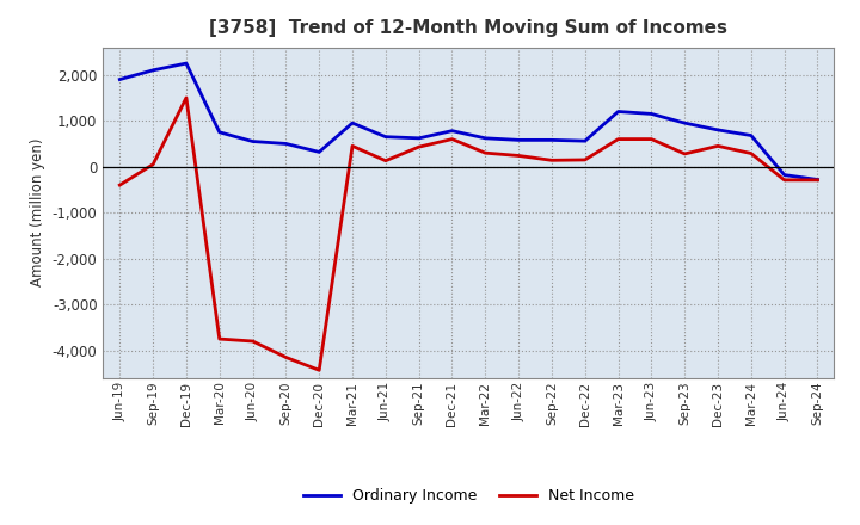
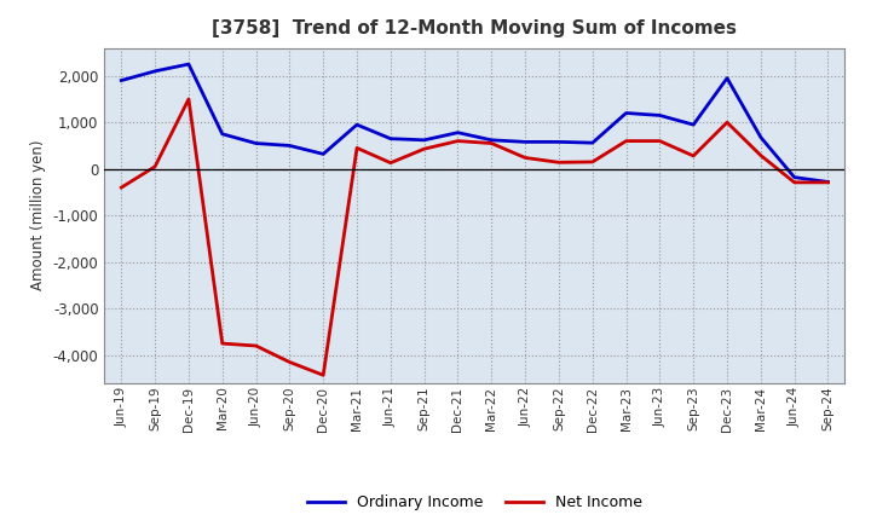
Net Income/Mar-22: 300 -> 550
Ordinary Income/Dec-23: 800 -> 1,950
Net Income/Dec-23: 450 -> 1,000
